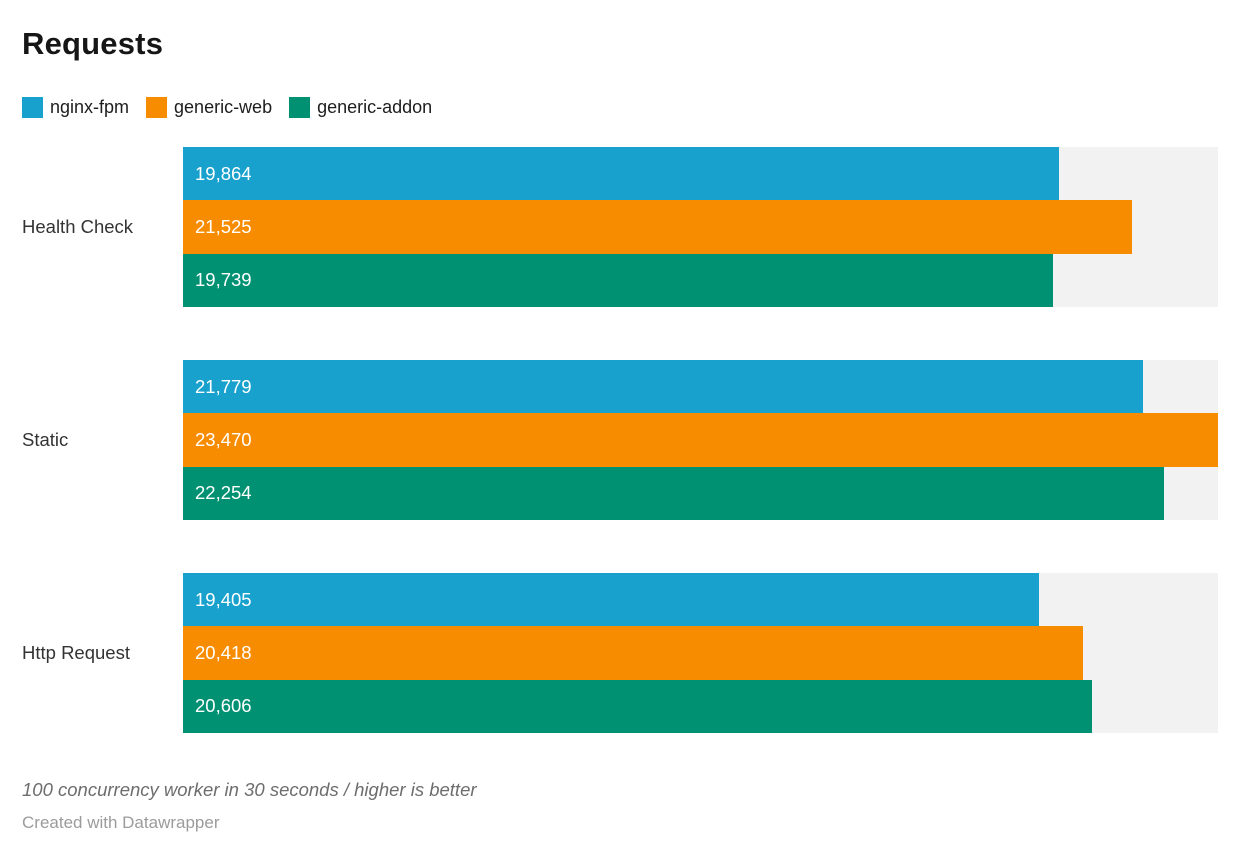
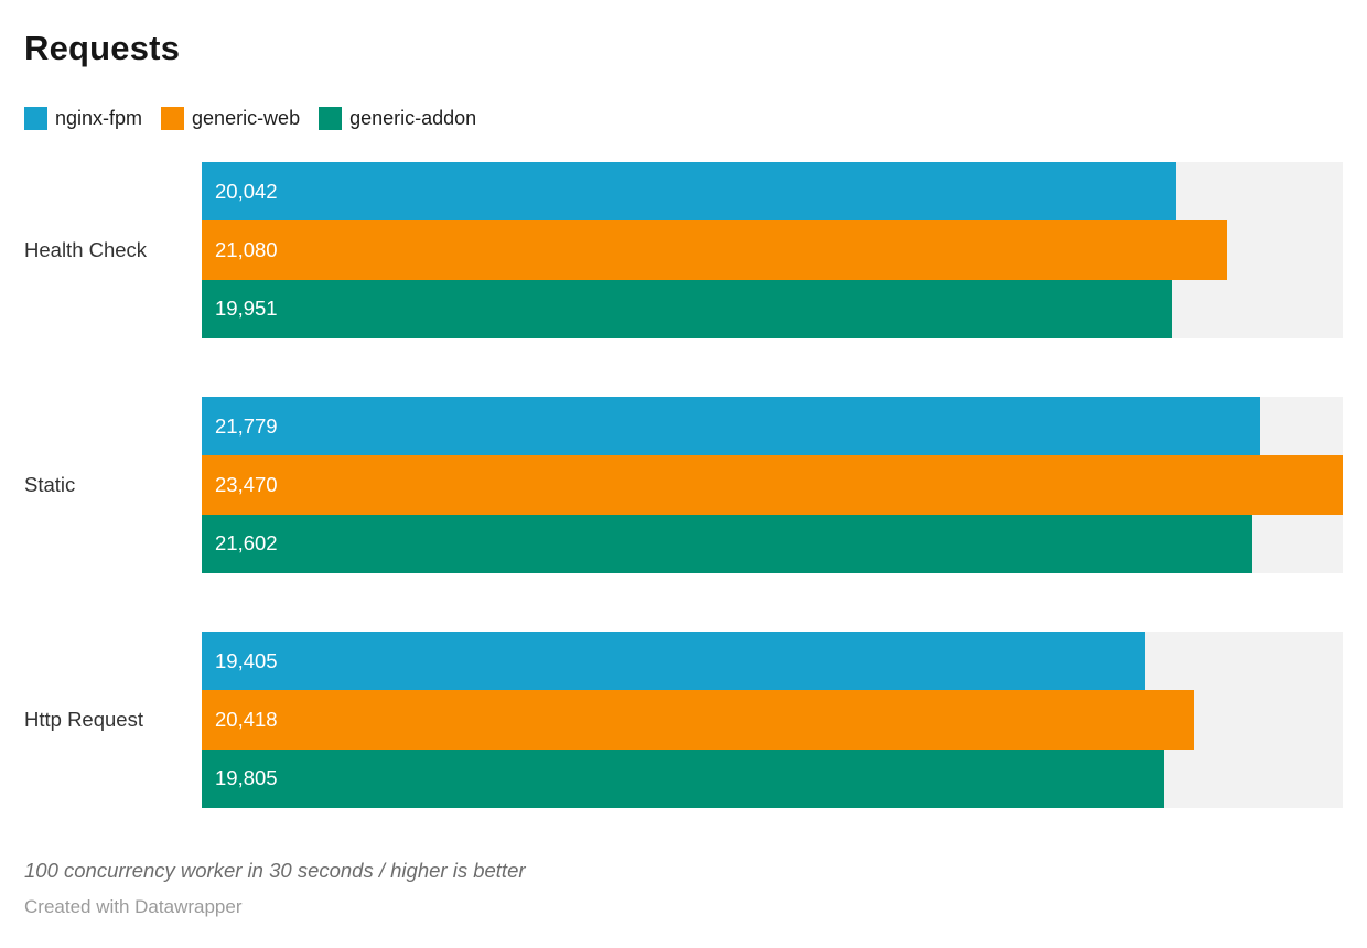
nginx-fpm/Health Check: 19,864 -> 20,042
generic-web/Health Check: 21,525 -> 21,080
generic-addon/Health Check: 19,739 -> 19,951
generic-addon/Static: 22,254 -> 21,602
generic-addon/Http Request: 20,606 -> 19,805
